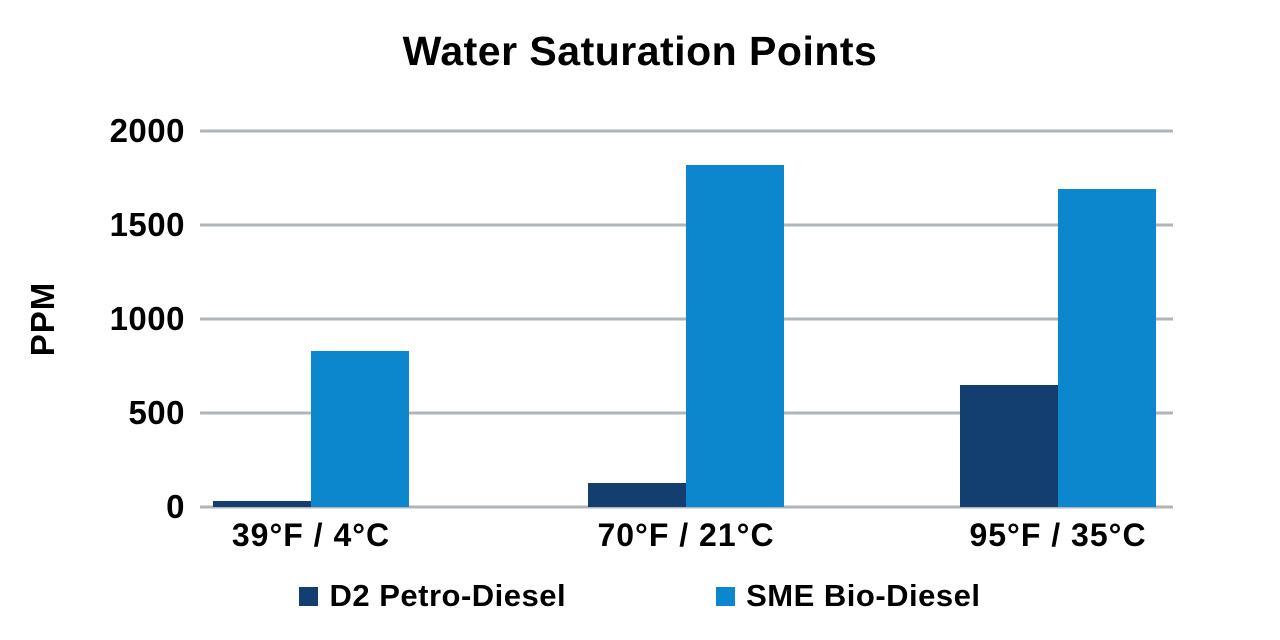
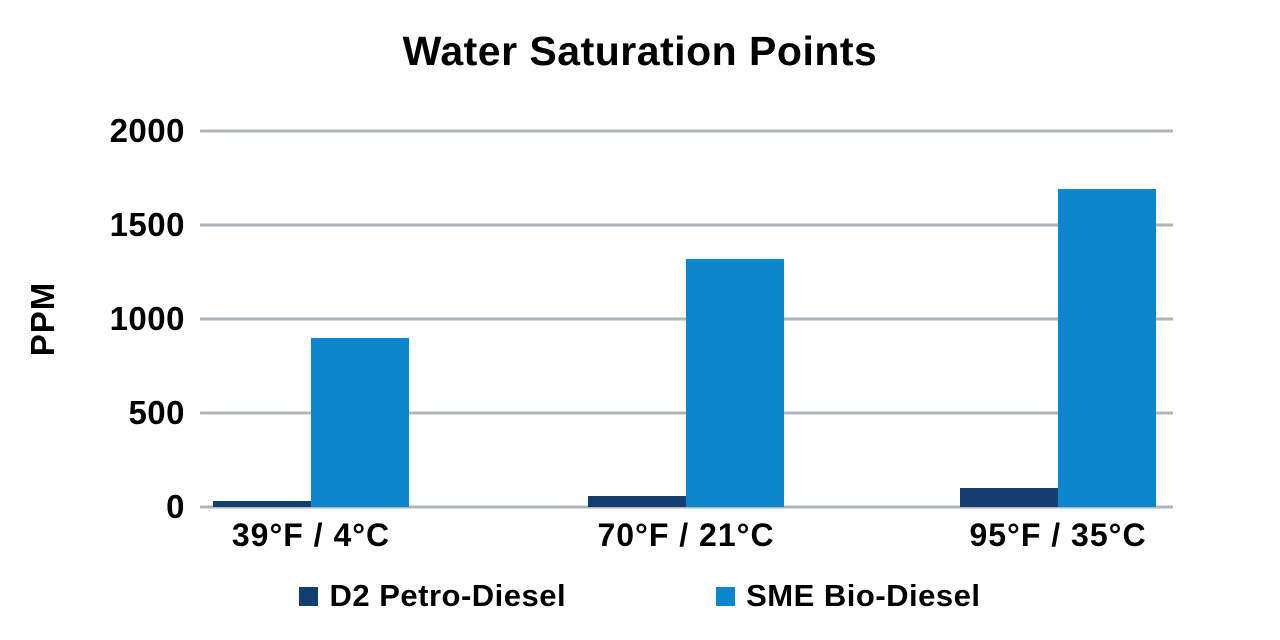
SME Bio-Diesel/39°F / 4°C: 830 -> 900
D2 Petro-Diesel/70°F / 21°C: 130 -> 60
SME Bio-Diesel/70°F / 21°C: 1820 -> 1320
D2 Petro-Diesel/95°F / 35°C: 650 -> 100
